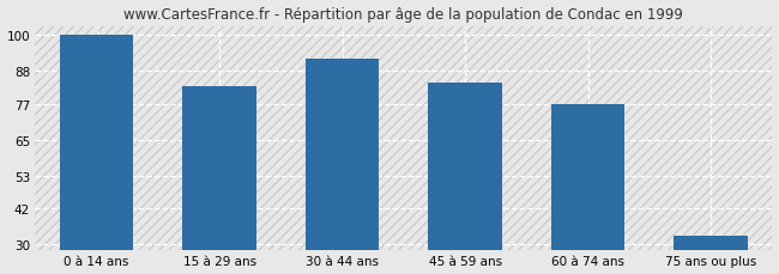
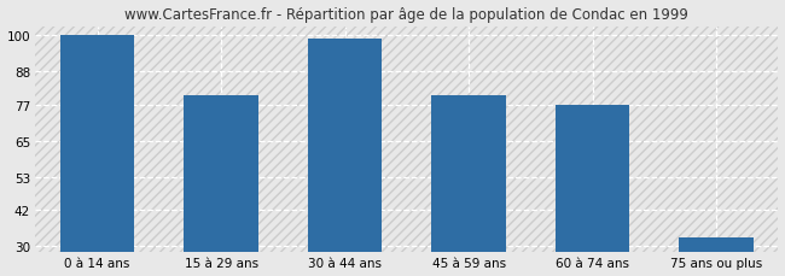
15 à 29 ans: 83 -> 80
30 à 44 ans: 92 -> 99
45 à 59 ans: 84 -> 80
